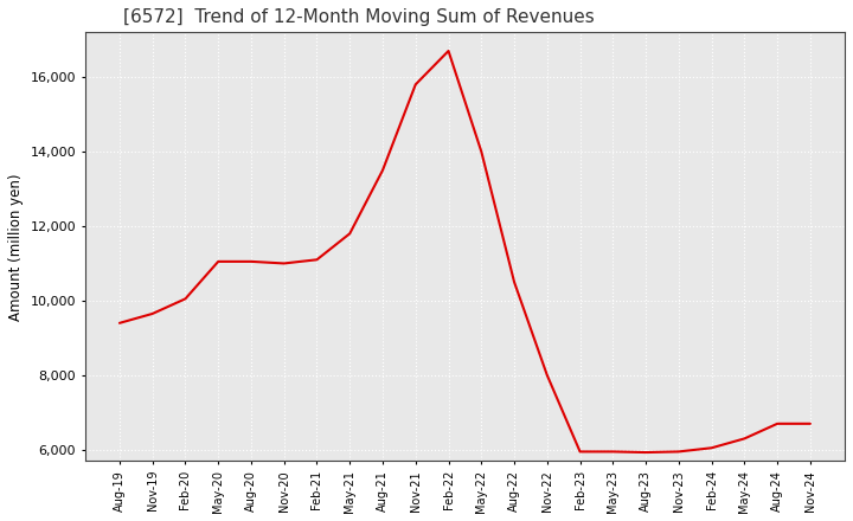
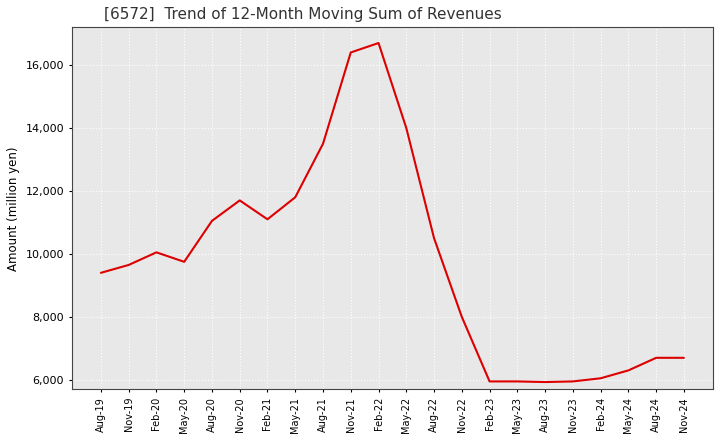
May-20: 11,050 -> 9,750
Nov-20: 11,000 -> 11,700
Nov-21: 15,800 -> 16,400
